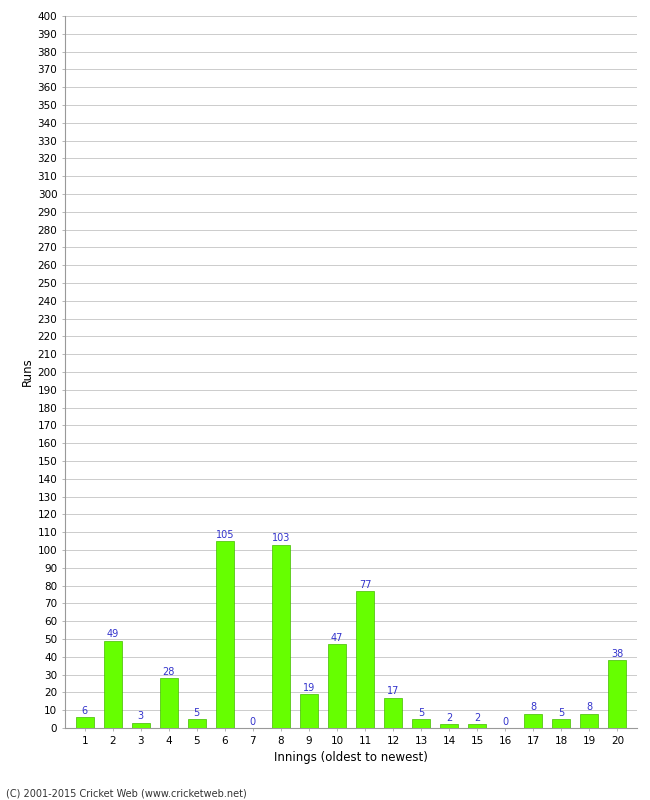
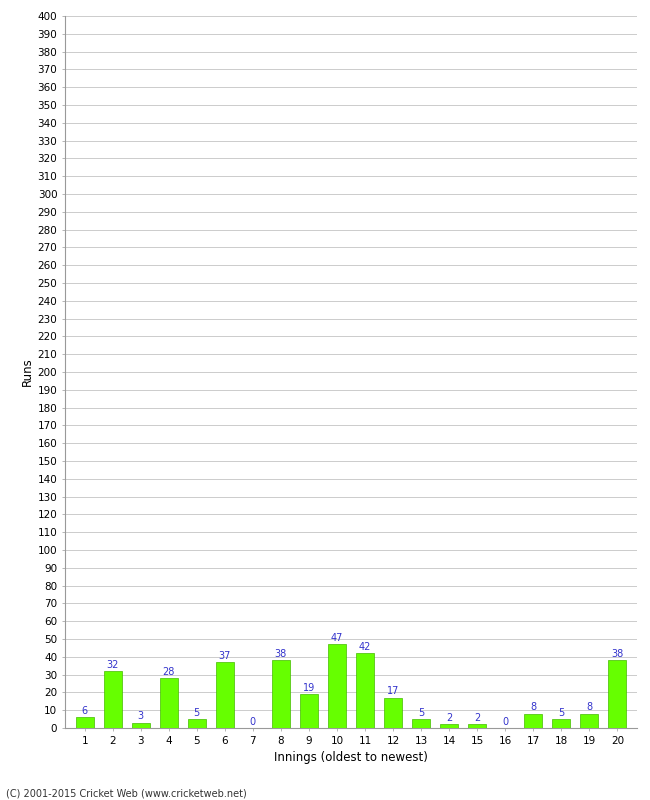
2: 49 -> 32
6: 105 -> 37
8: 103 -> 38
11: 77 -> 42
